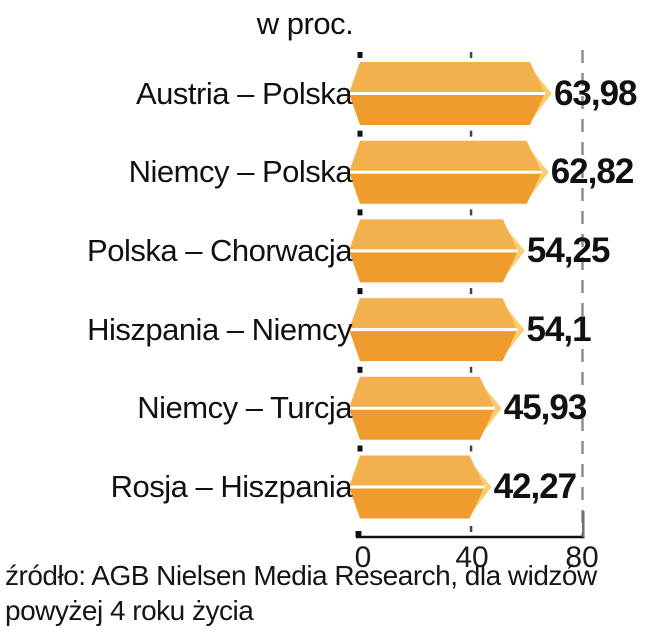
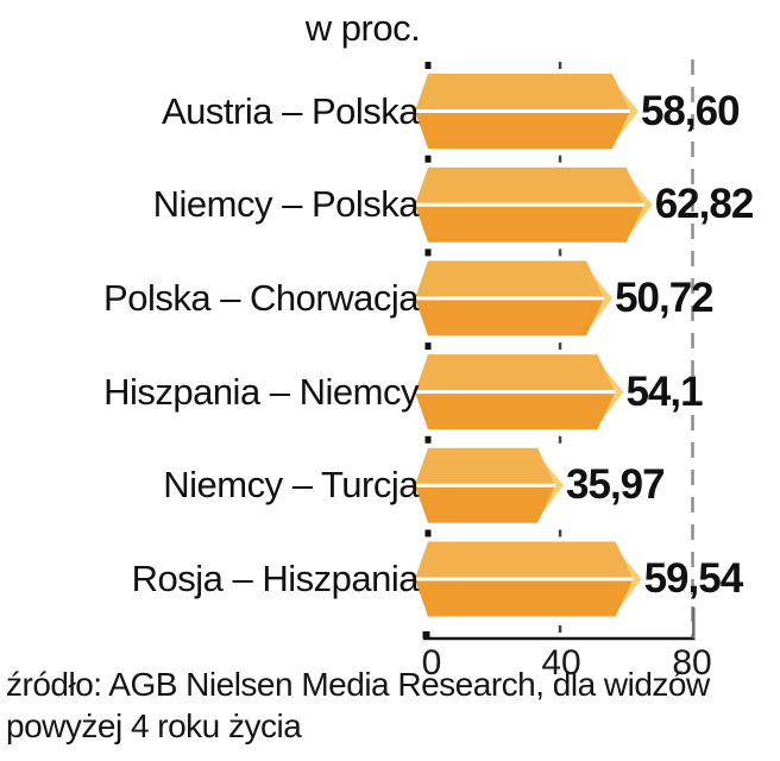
Austria – Polska: 63,98 -> 58,60
Polska – Chorwacja: 54,25 -> 50,72
Niemcy – Turcja: 45,93 -> 35,97
Rosja – Hiszpania: 42,27 -> 59,54
